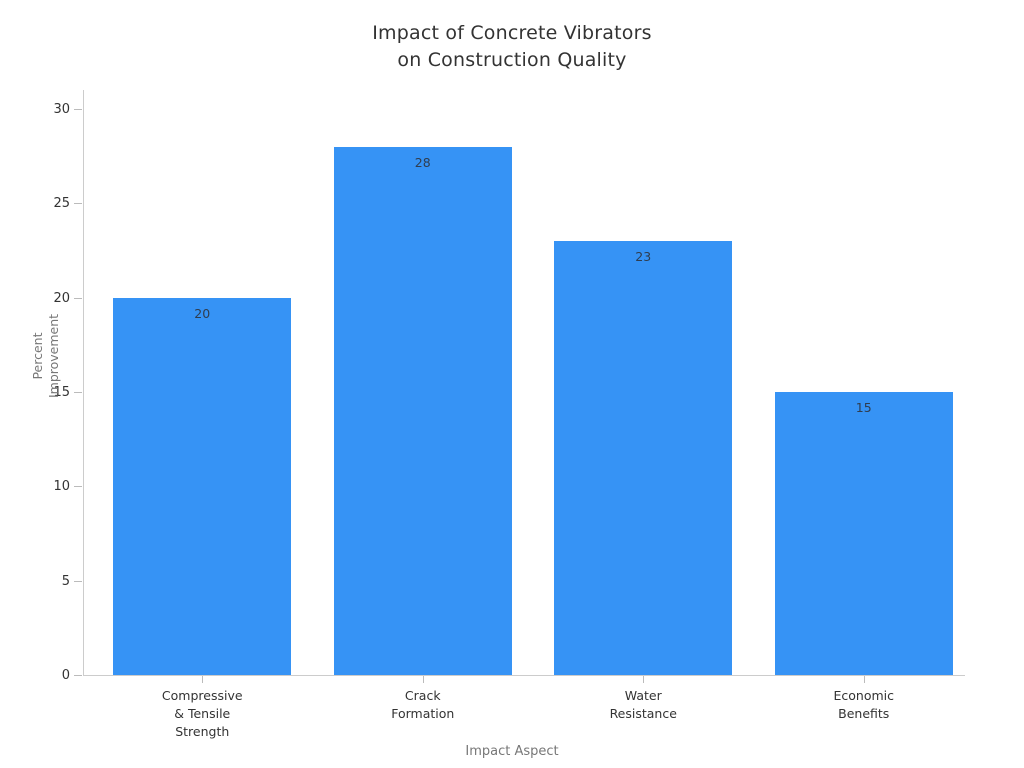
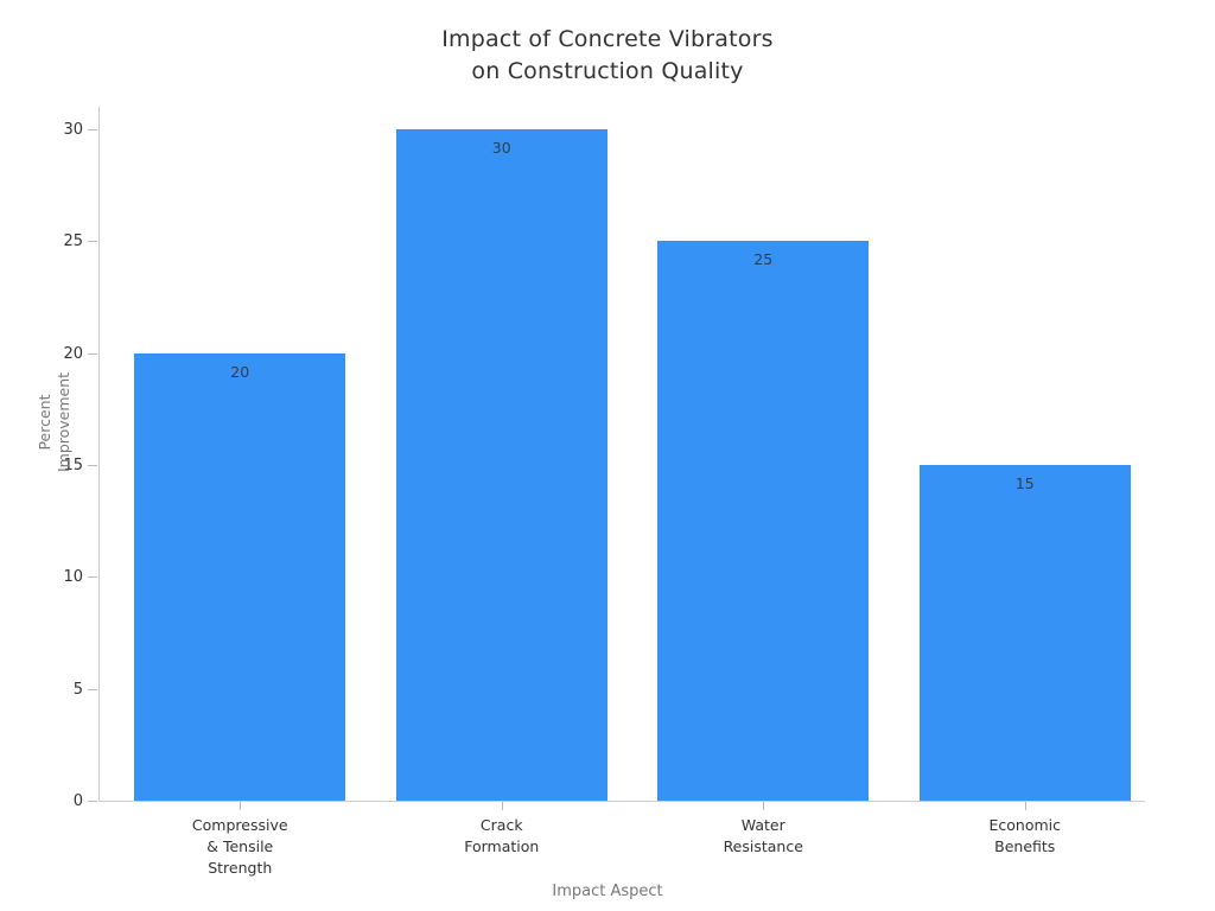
Crack Formation: 28 -> 30
Water Resistance: 23 -> 25
